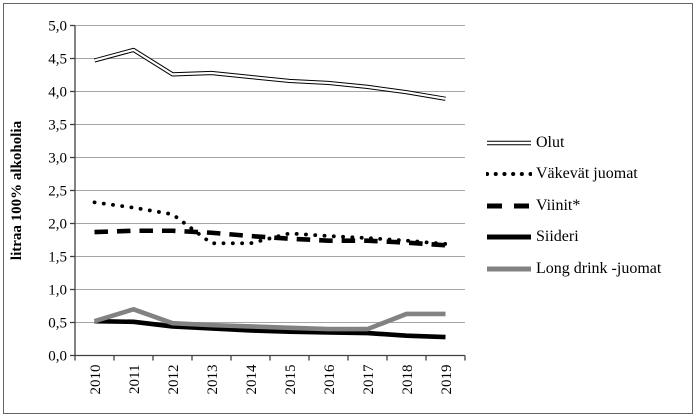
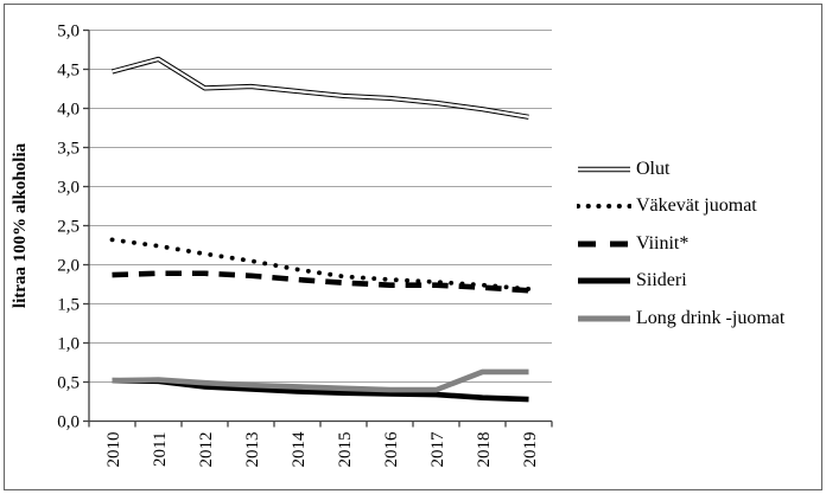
Long drink -juomat/2011: 0,7 -> 0,5
Väkevät juomat/2013: 1,7 -> 2,0
Väkevät juomat/2014: 1,7 -> 1,9
